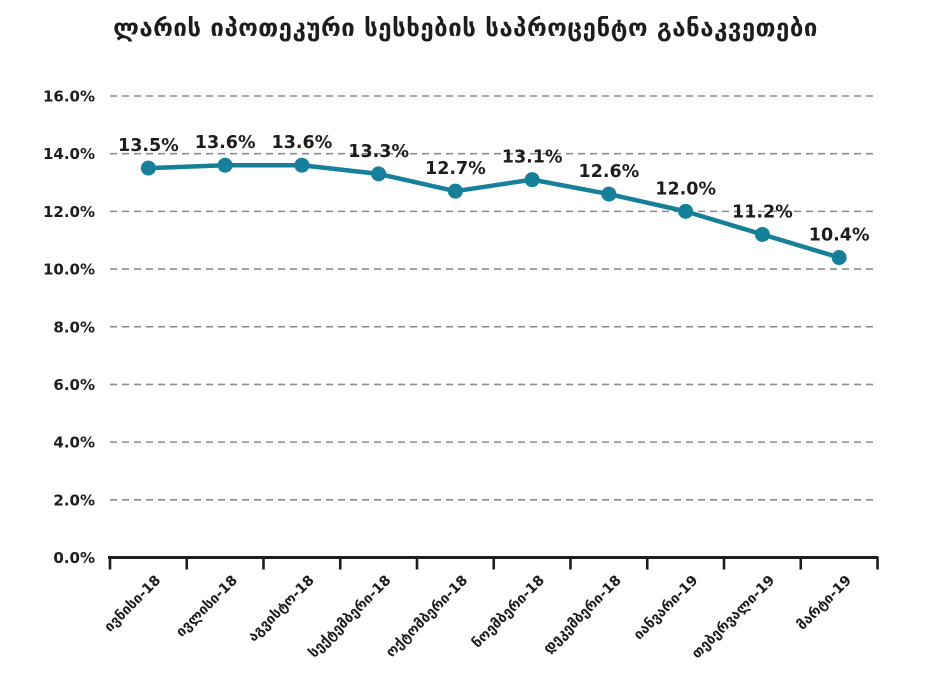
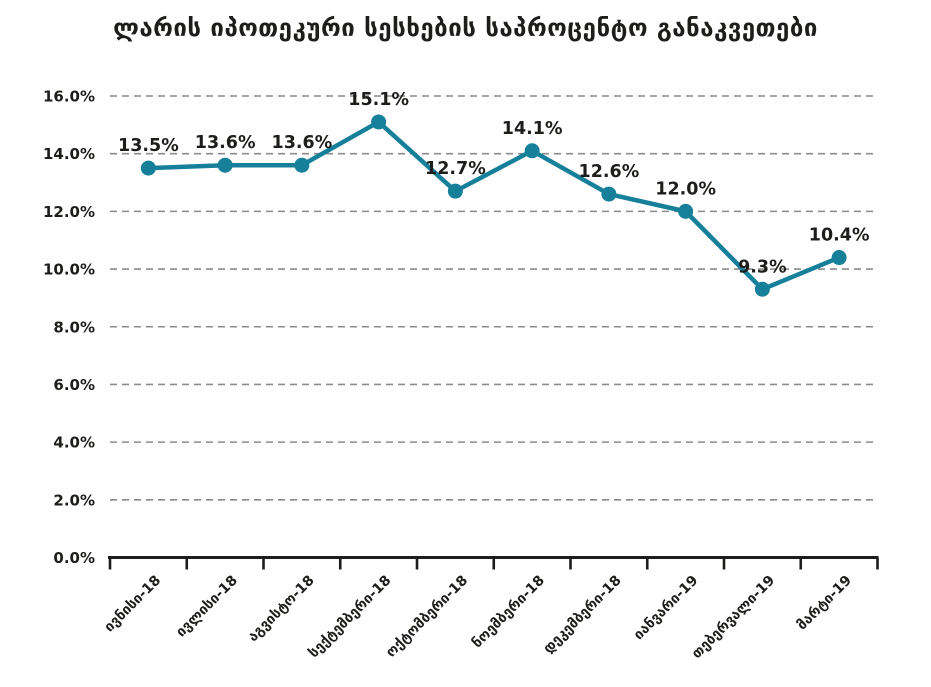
სექტემბერი-18: 13.3% -> 15.1%
ნოემბერი-18: 13.1% -> 14.1%
თებერვალი-19: 11.2% -> 9.3%
